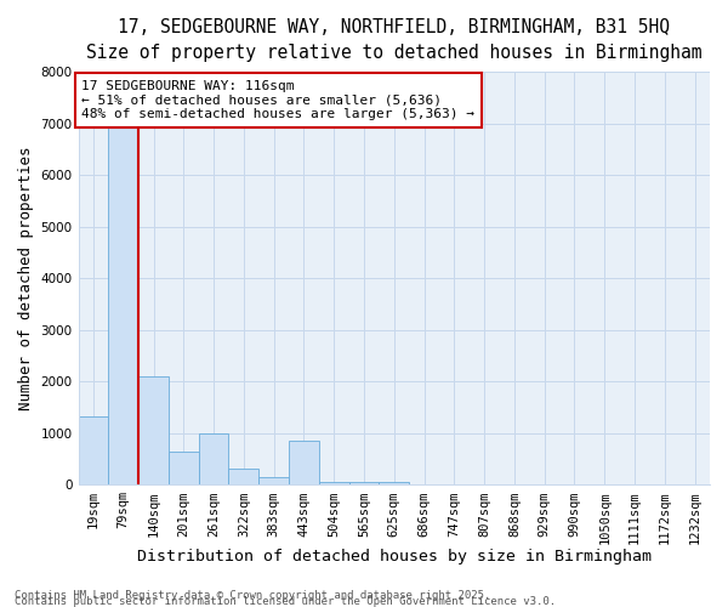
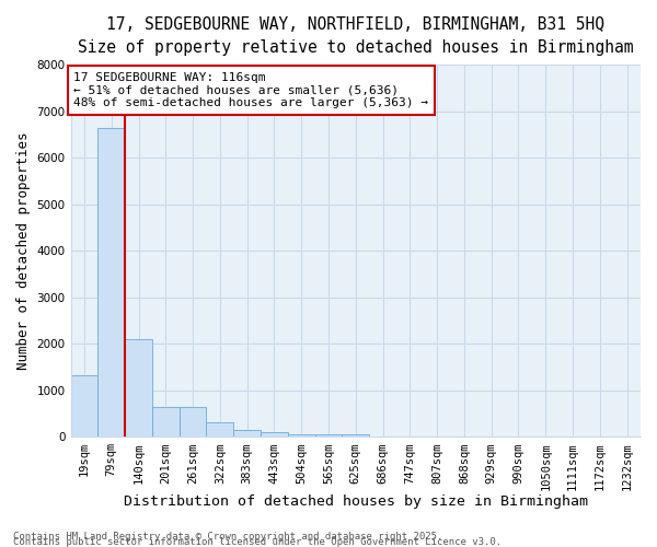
79sqm: 6950 -> 6650
261sqm: 1000 -> 640
443sqm: 850 -> 90
